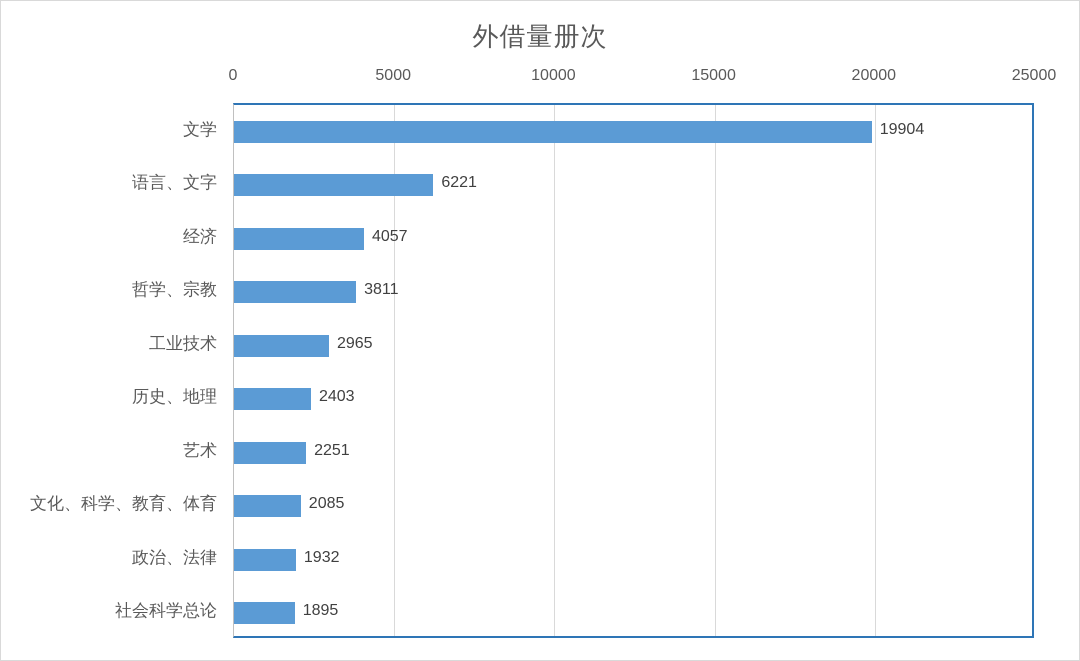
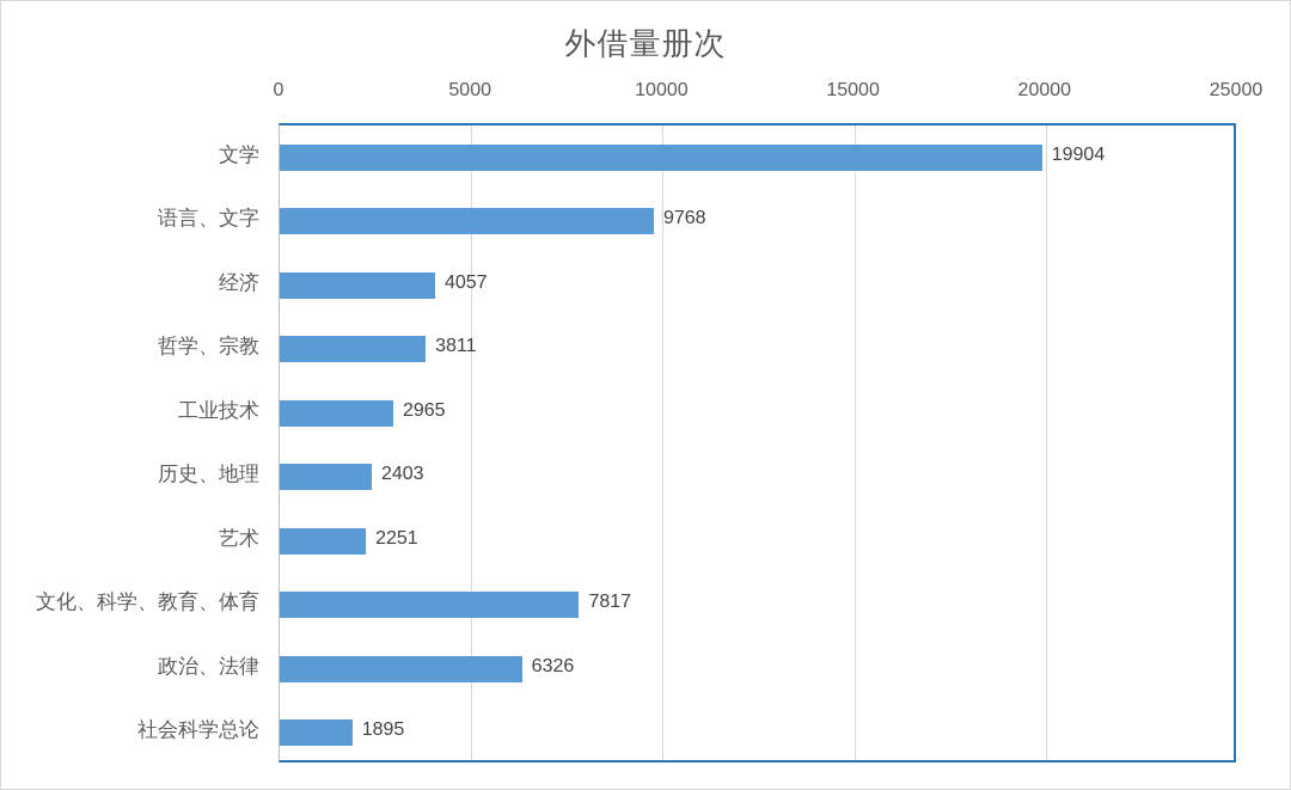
语言、文字: 6221 -> 9768
文化、科学、教育、体育: 2085 -> 7817
政治、法律: 1932 -> 6326
